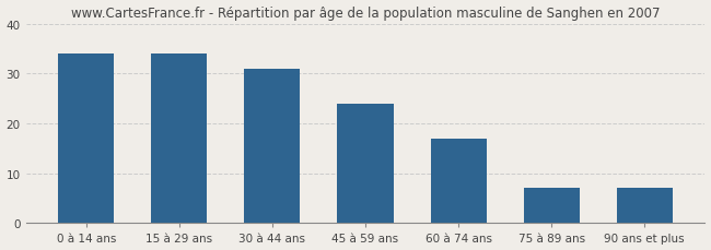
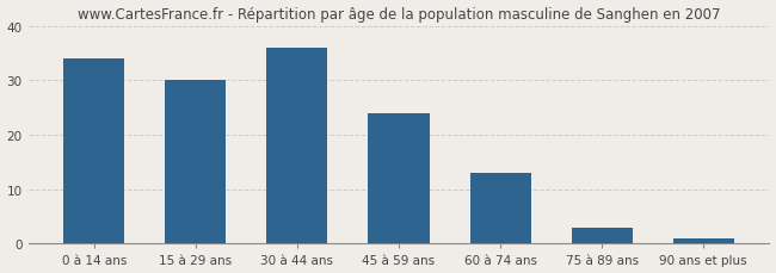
15 à 29 ans: 34 -> 30
30 à 44 ans: 31 -> 36
60 à 74 ans: 17 -> 13
75 à 89 ans: 7 -> 3
90 ans et plus: 7 -> 1
